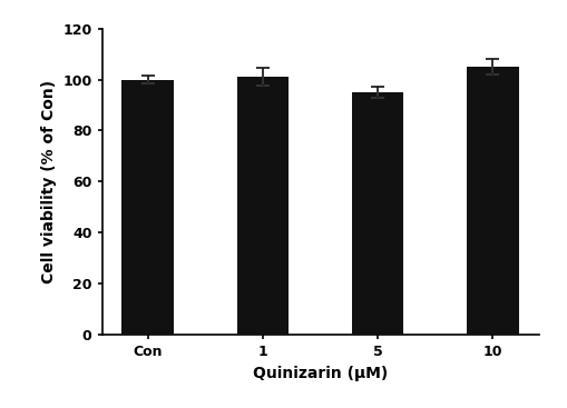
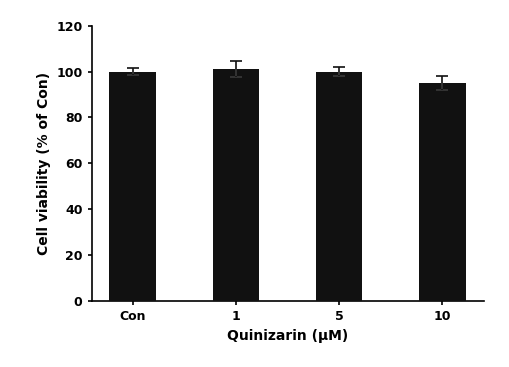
5: 95 -> 100
10: 105 -> 95
